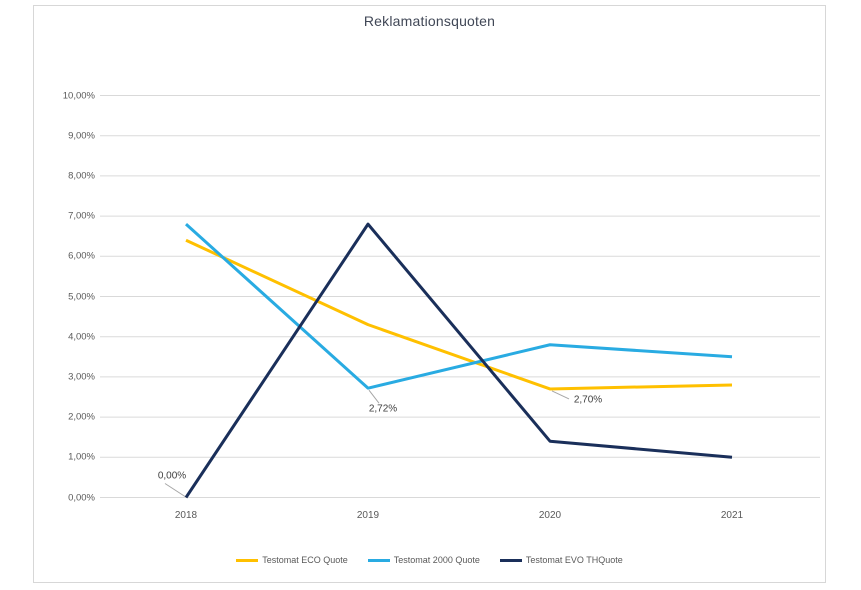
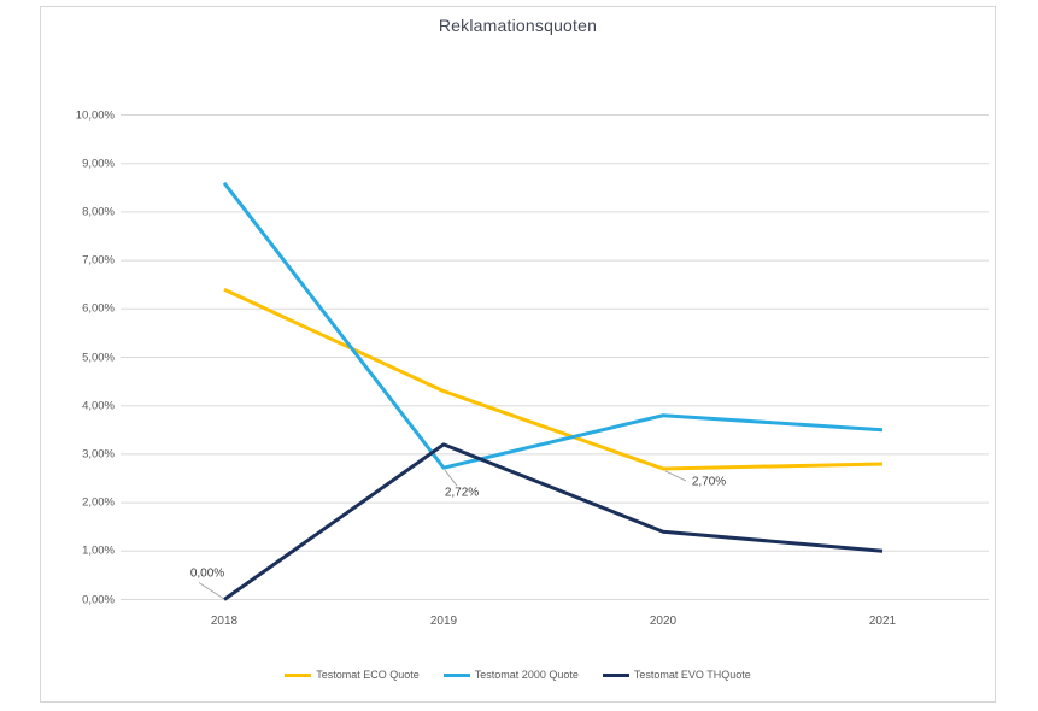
Testomat 2000 Quote/2018: 6,8% -> 8,6%
Testomat EVO THQuote/2019: 6,8% -> 3,2%
